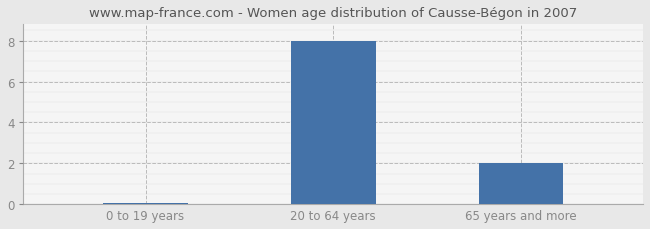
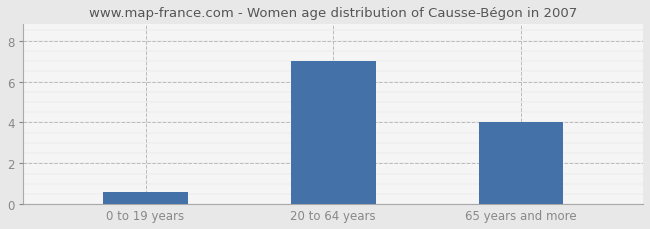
0 to 19 years: 0.07 -> 0.60
20 to 64 years: 8.00 -> 7.00
65 years and more: 2.00 -> 4.00
